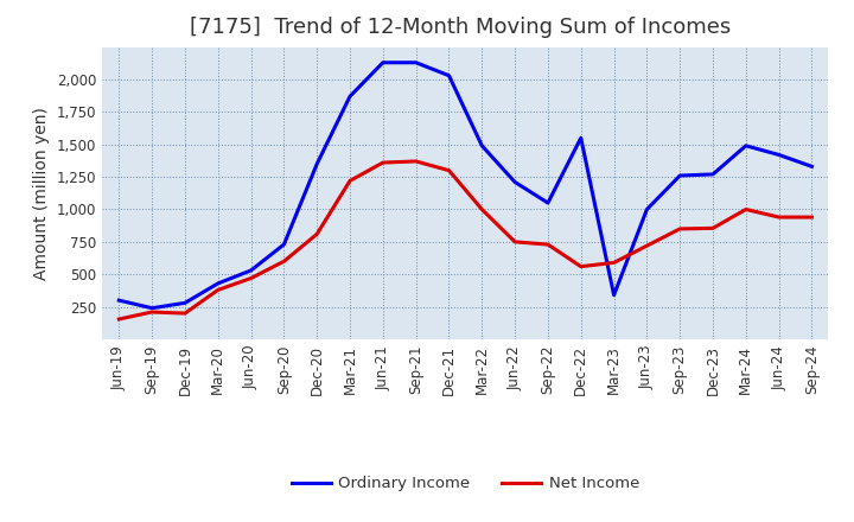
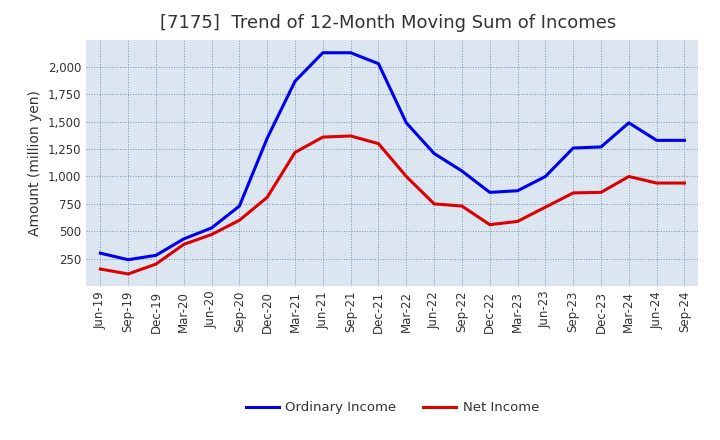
Net Income/Sep-19: 210 -> 110
Ordinary Income/Dec-22: 1,550 -> 860
Ordinary Income/Mar-23: 340 -> 870
Ordinary Income/Jun-24: 1,420 -> 1,330
